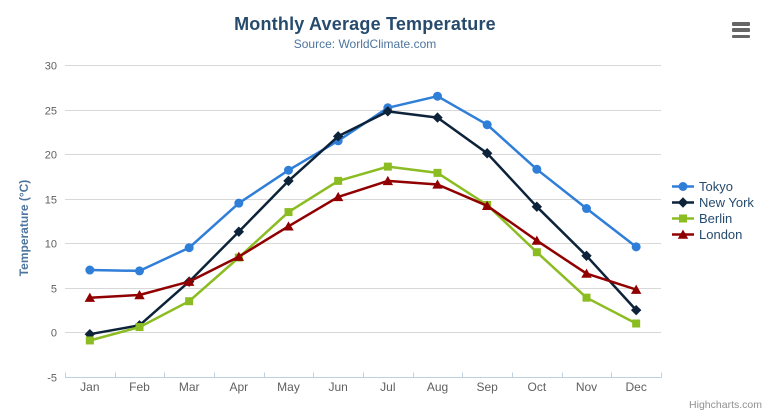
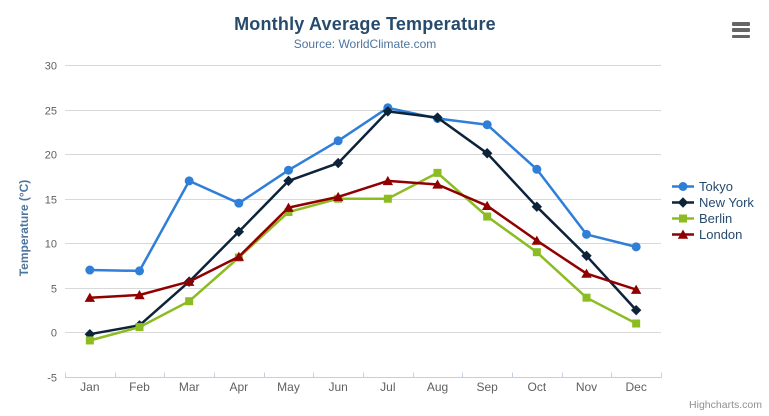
Tokyo/Mar: 10 -> 17
London/May: 12 -> 14
New York/Jun: 22 -> 19
Berlin/Jun: 17 -> 15
Berlin/Jul: 19 -> 15
Tokyo/Aug: 26 -> 24
Berlin/Sep: 14 -> 13
Tokyo/Nov: 14 -> 11
